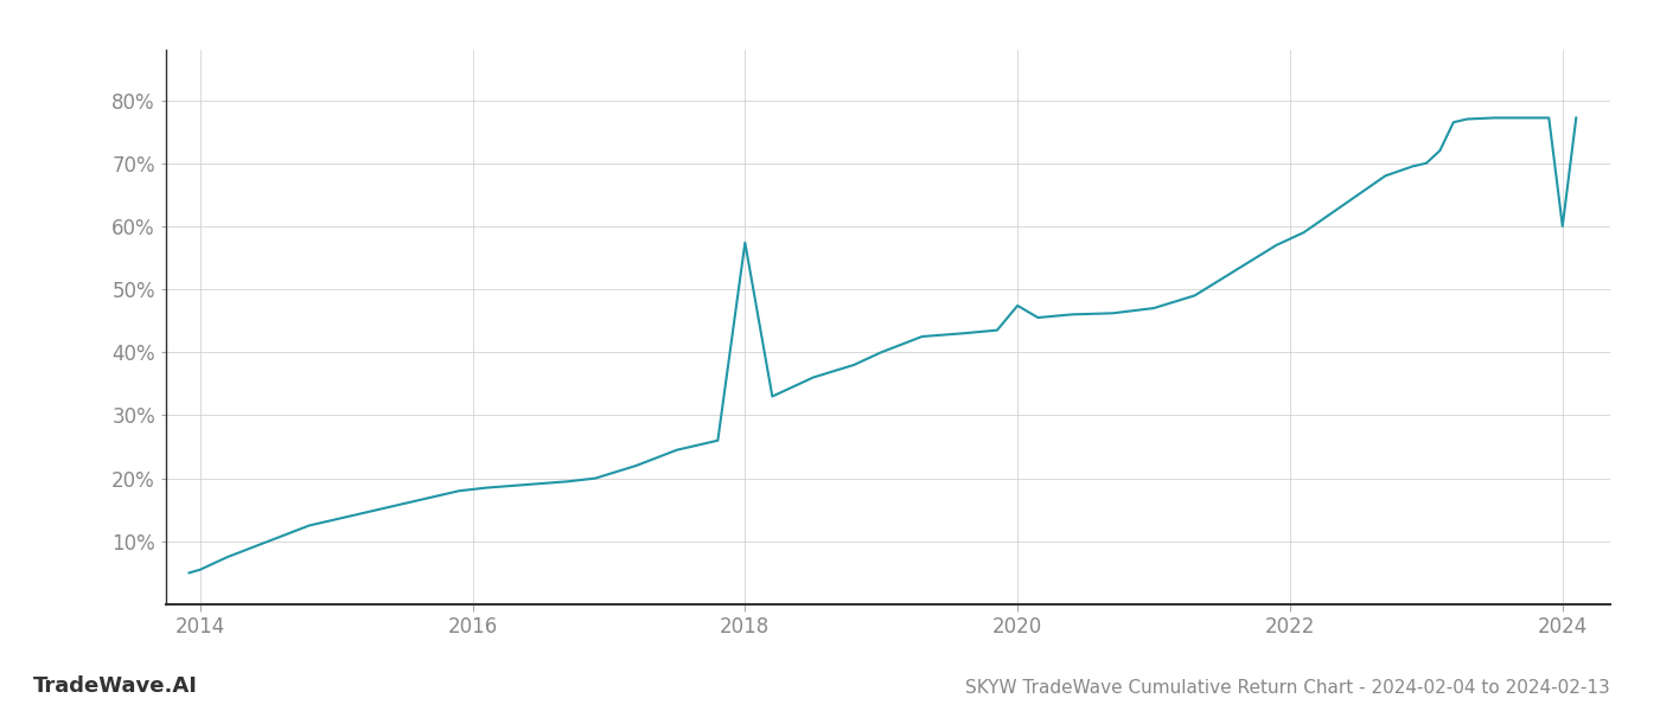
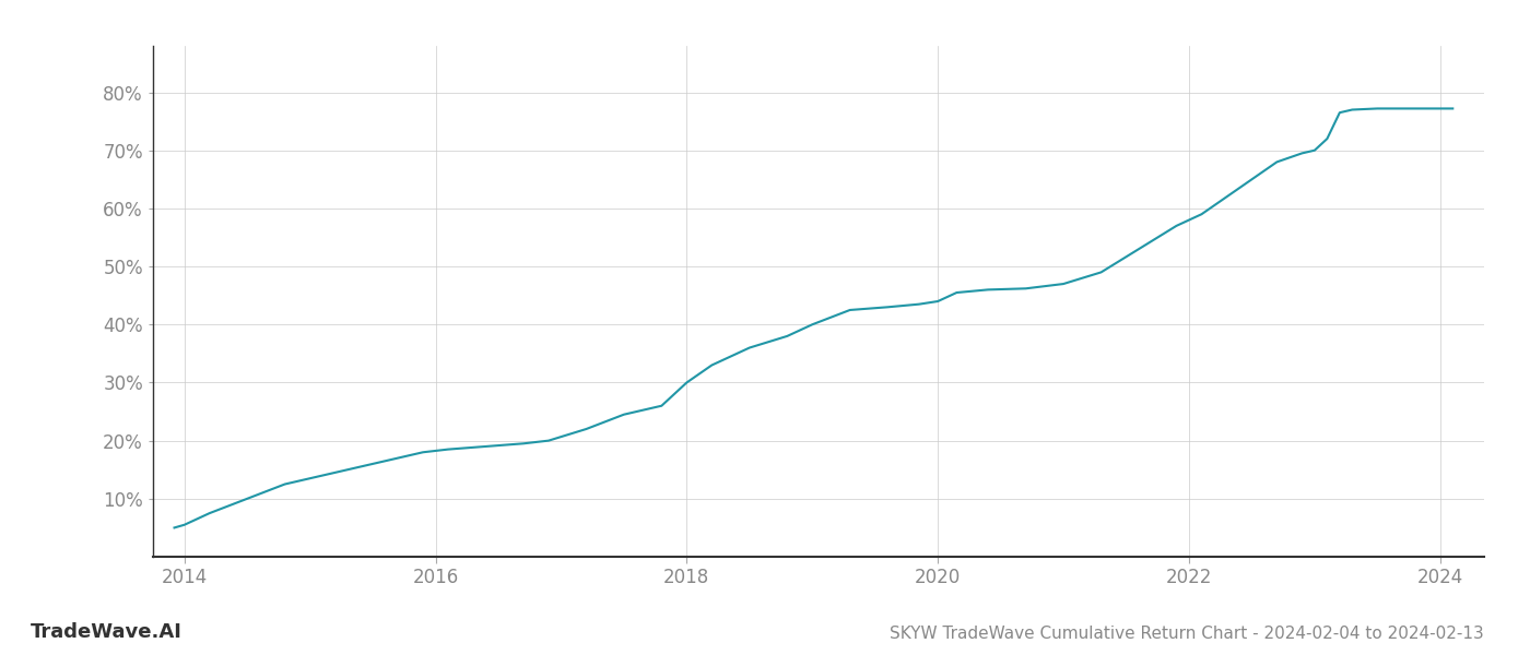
2018: 57.4% -> 30.0%
2020: 47.4% -> 44.0%
2024: 60.0% -> 77.2%
